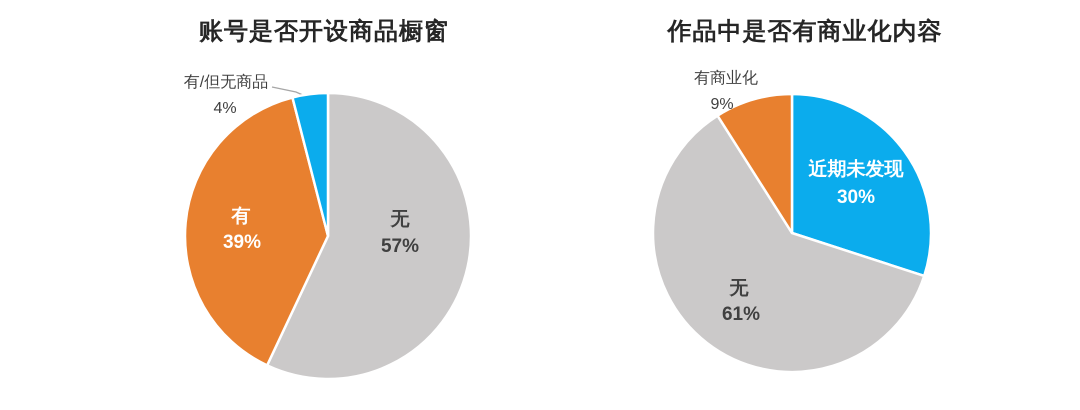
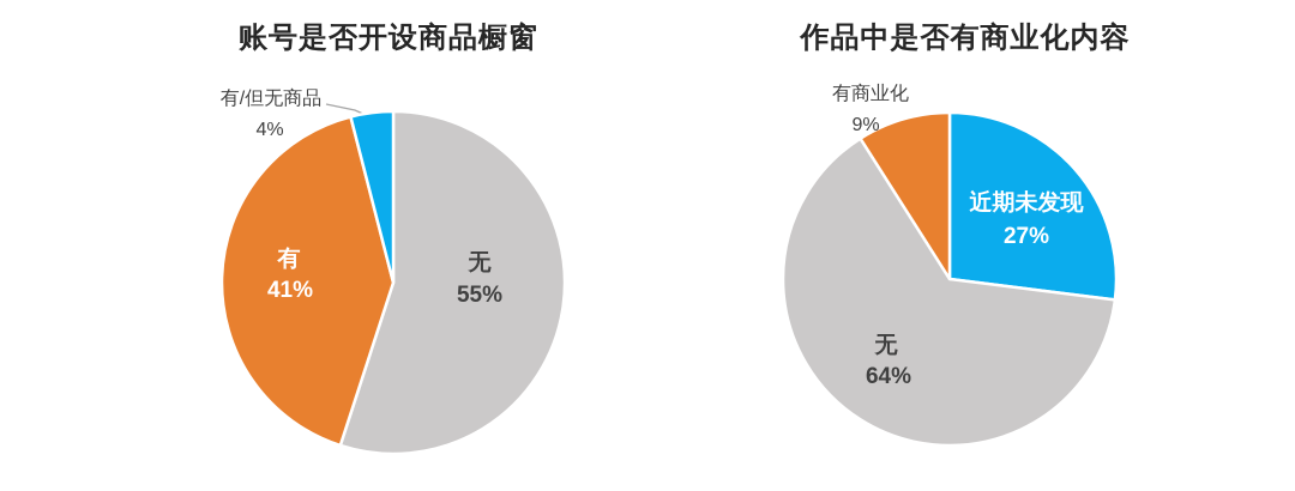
账号是否开设商品橱窗/无: 57% -> 55%
账号是否开设商品橱窗/有: 39% -> 41%
作品中是否有商业化内容/近期未发现: 30% -> 27%
作品中是否有商业化内容/无: 61% -> 64%
